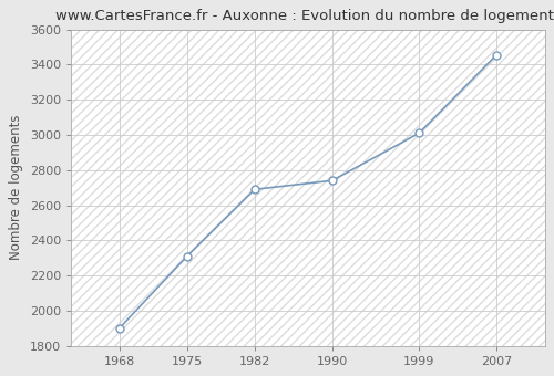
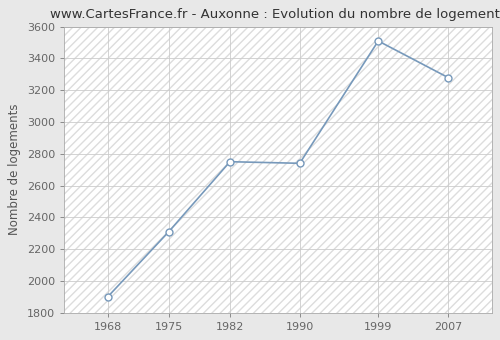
1982: 2690 -> 2750
1999: 3010 -> 3510
2007: 3460 -> 3280
